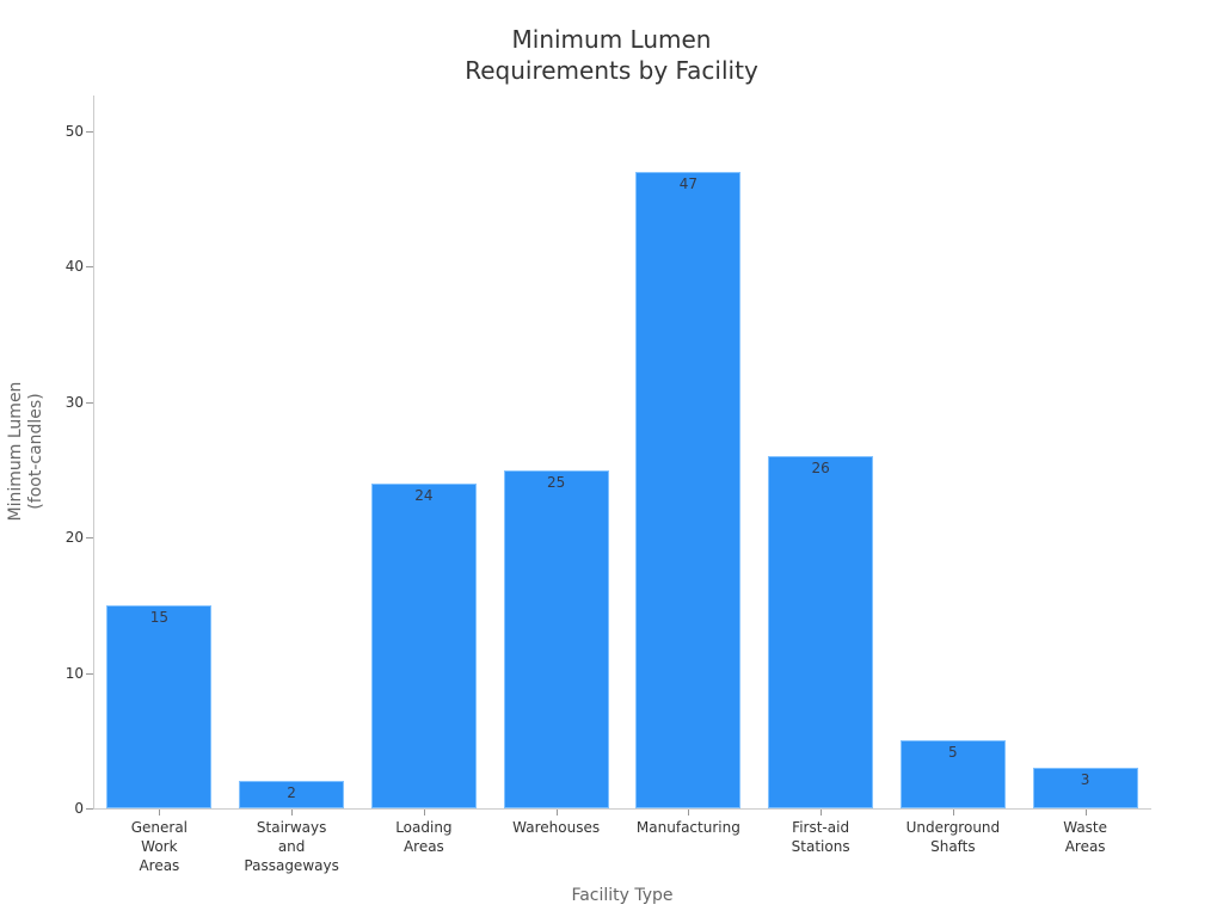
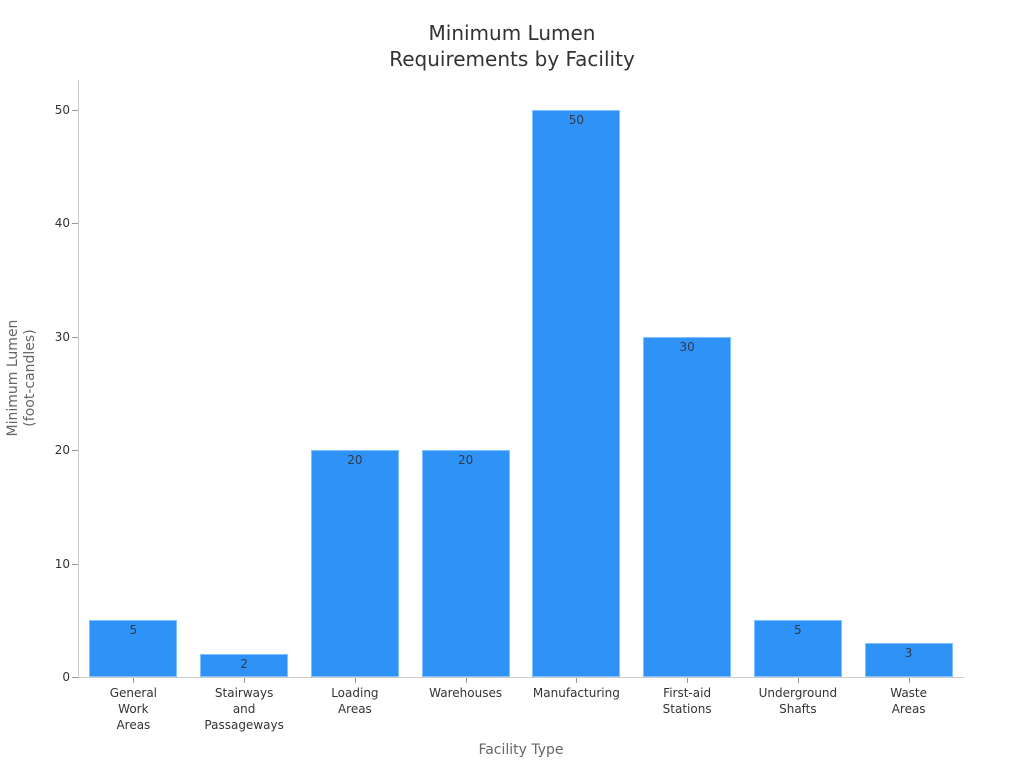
General Work Areas: 15 -> 5
Loading Areas: 24 -> 20
Warehouses: 25 -> 20
Manufacturing: 47 -> 50
First-aid Stations: 26 -> 30
